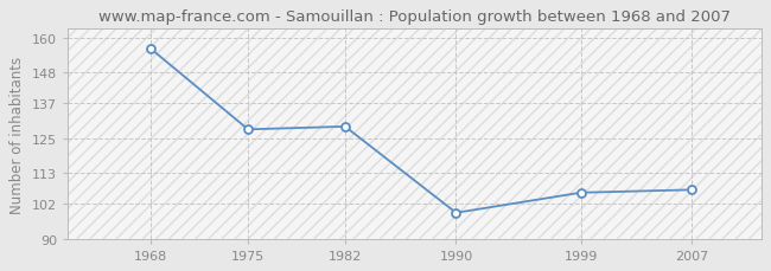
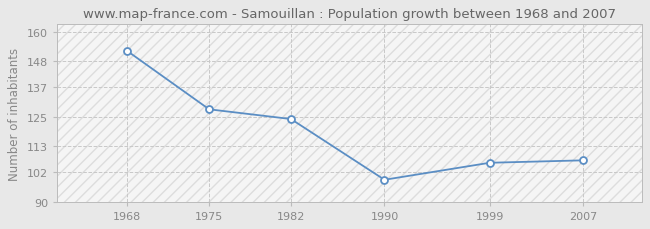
1968: 156 -> 152
1982: 129 -> 124
